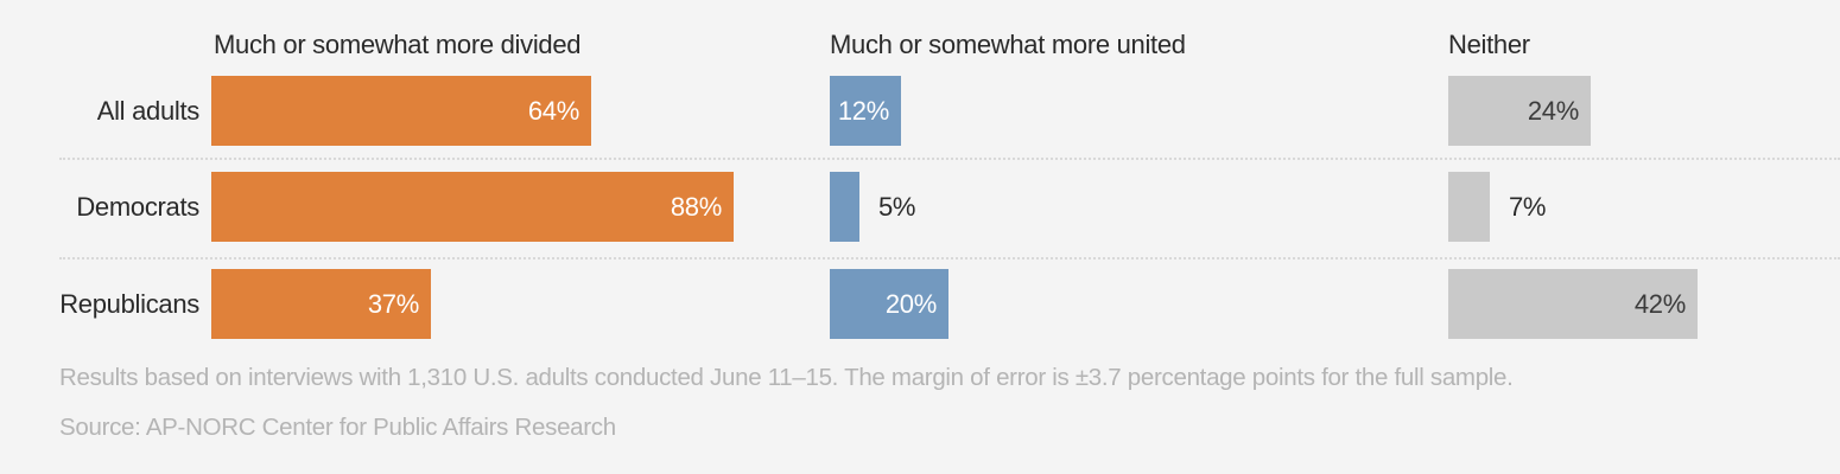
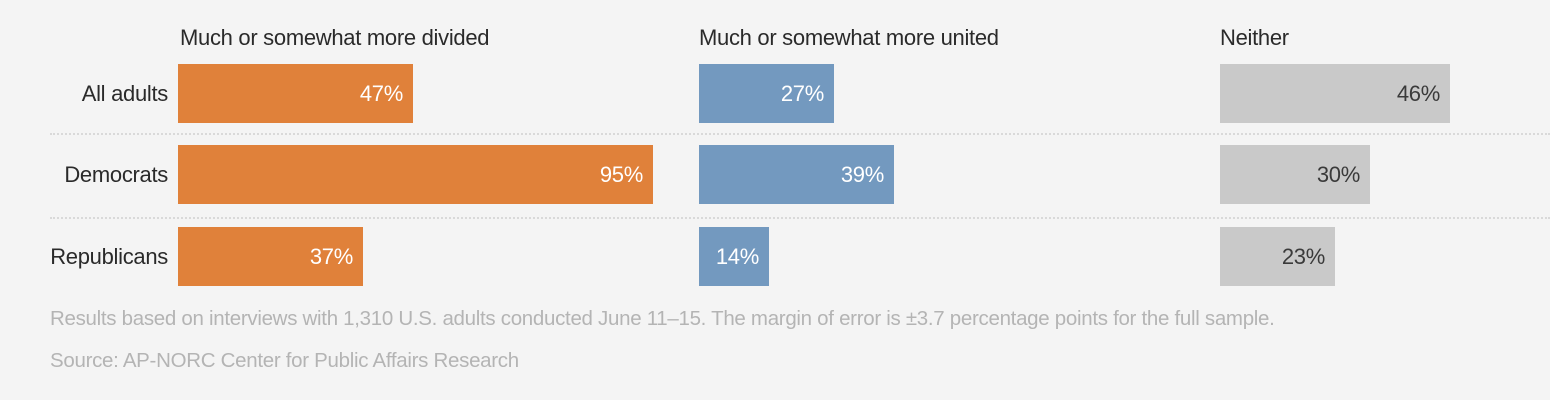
Much or somewhat more divided/All adults: 64% -> 47%
Much or somewhat more united/All adults: 12% -> 27%
Neither/All adults: 24% -> 46%
Much or somewhat more divided/Democrats: 88% -> 95%
Much or somewhat more united/Democrats: 5% -> 39%
Neither/Democrats: 7% -> 30%
Much or somewhat more united/Republicans: 20% -> 14%
Neither/Republicans: 42% -> 23%
